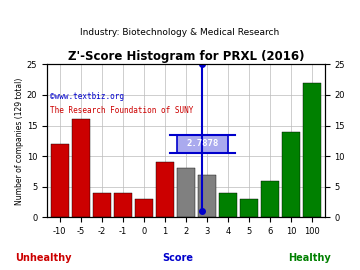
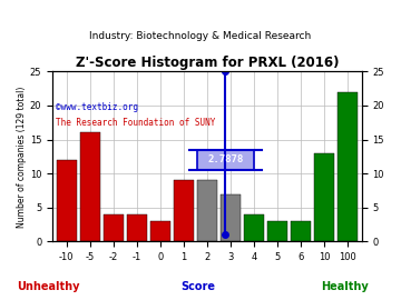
2: 8 -> 9
6: 6 -> 3
10: 14 -> 13
